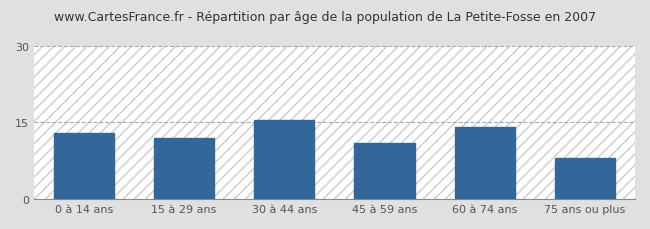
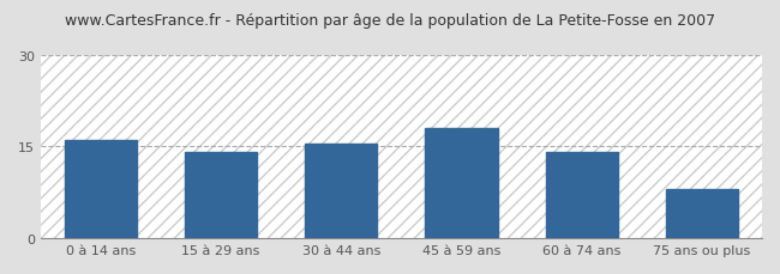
0 à 14 ans: 13.0 -> 16.0
15 à 29 ans: 12.0 -> 14.0
45 à 59 ans: 11.0 -> 18.0
